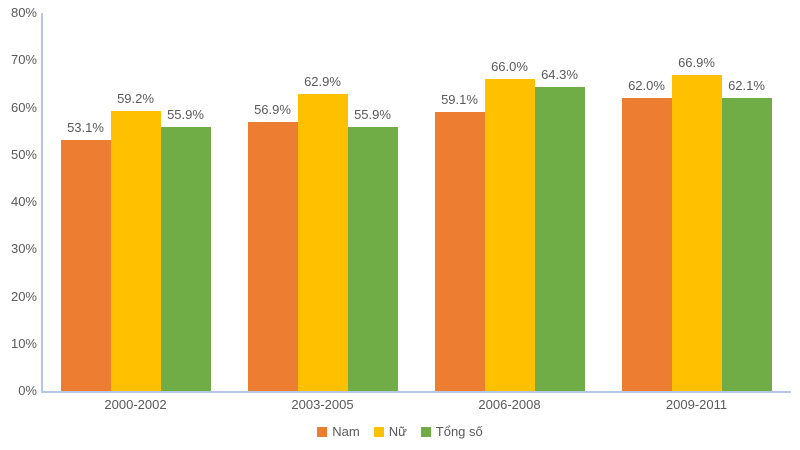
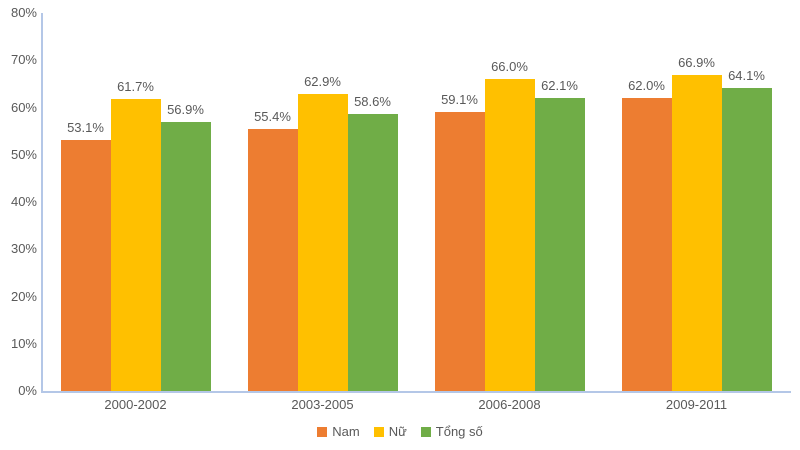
Nữ/2000-2002: 59.2% -> 61.7%
Tổng số/2000-2002: 55.9% -> 56.9%
Nam/2003-2005: 56.9% -> 55.4%
Tổng số/2003-2005: 55.9% -> 58.6%
Tổng số/2006-2008: 64.3% -> 62.1%
Tổng số/2009-2011: 62.1% -> 64.1%
